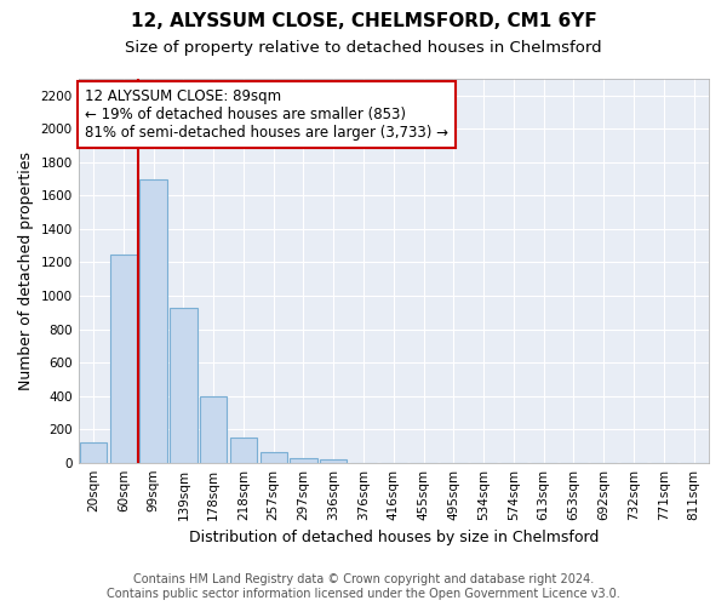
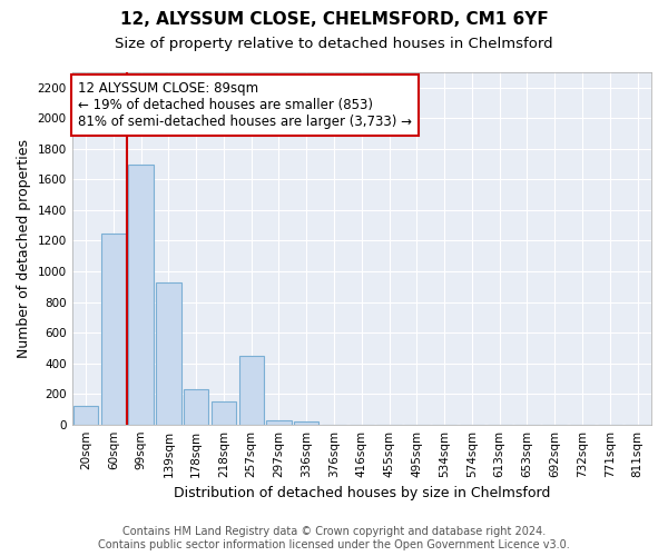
178sqm: 400 -> 230
257sqm: 60 -> 450
